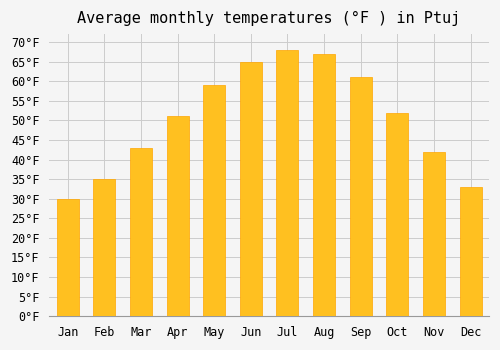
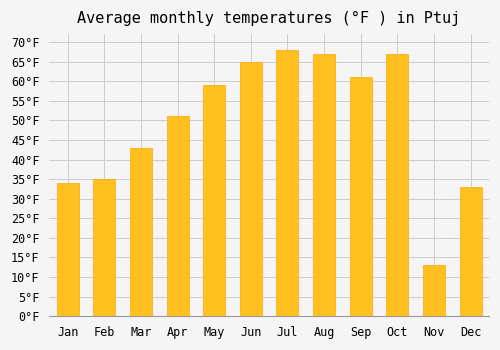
Jan: 30°F -> 34°F
Oct: 52°F -> 67°F
Nov: 42°F -> 13°F
